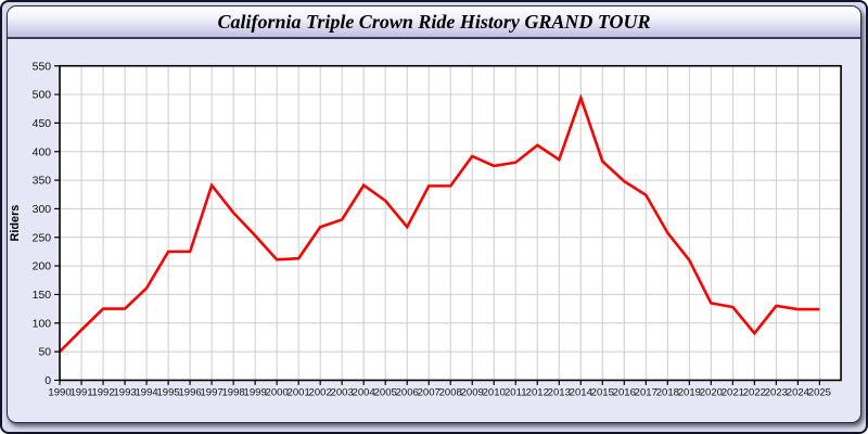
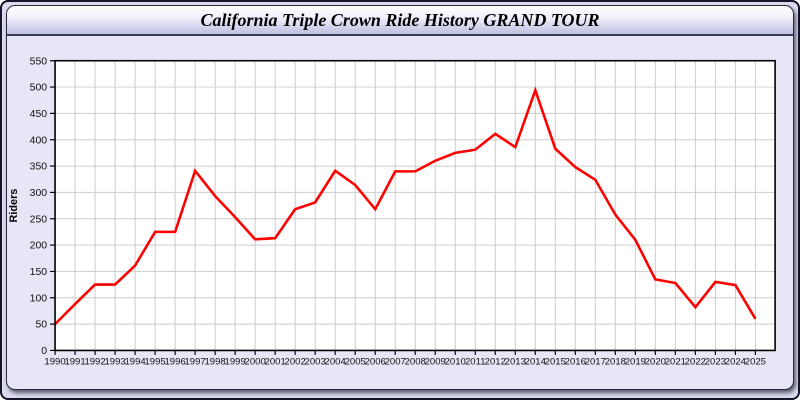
2009: 390 -> 360
2025: 120 -> 60
